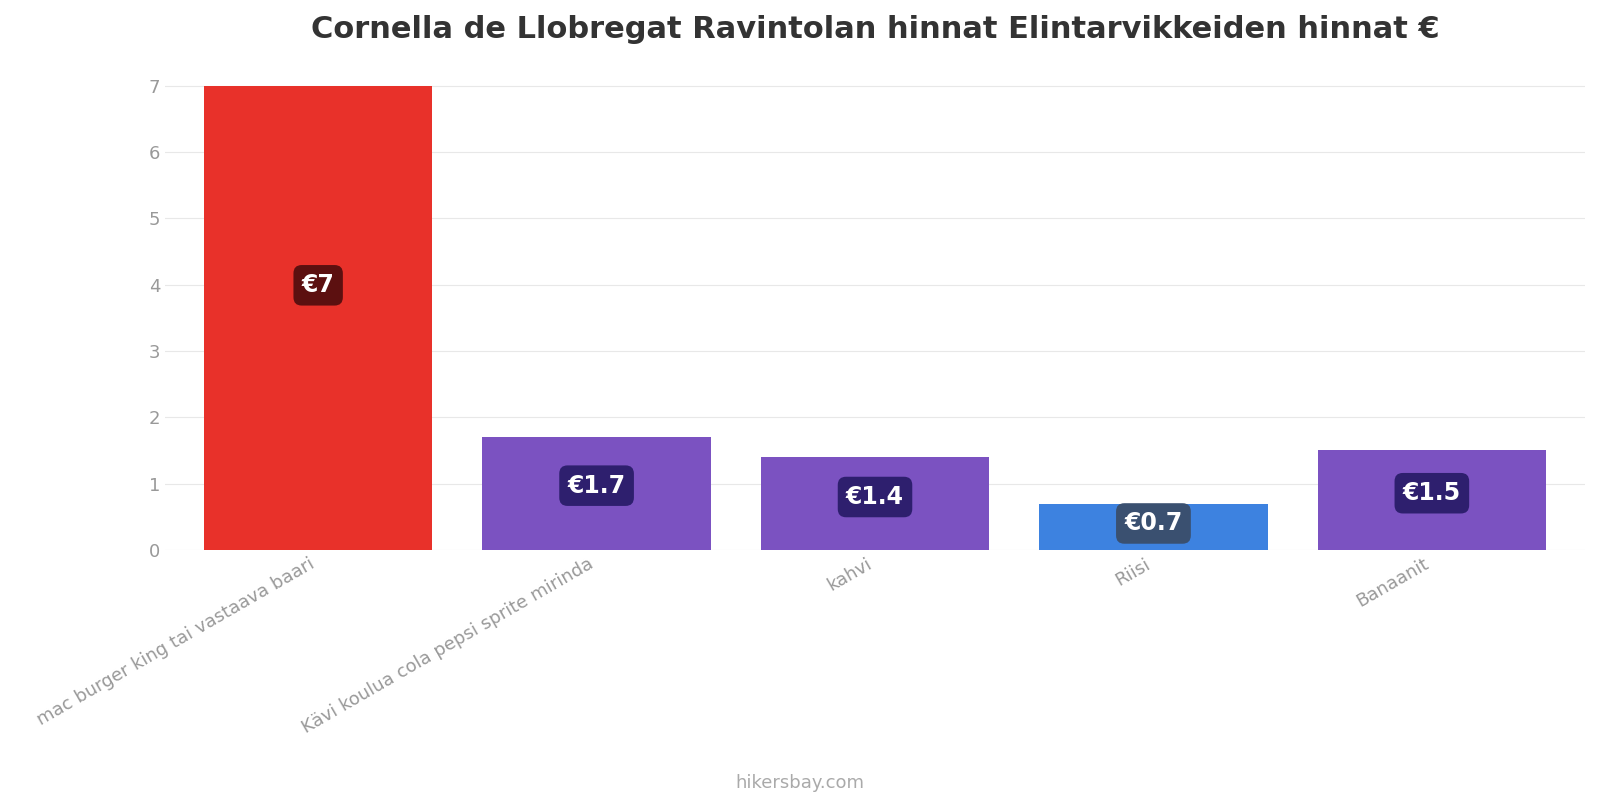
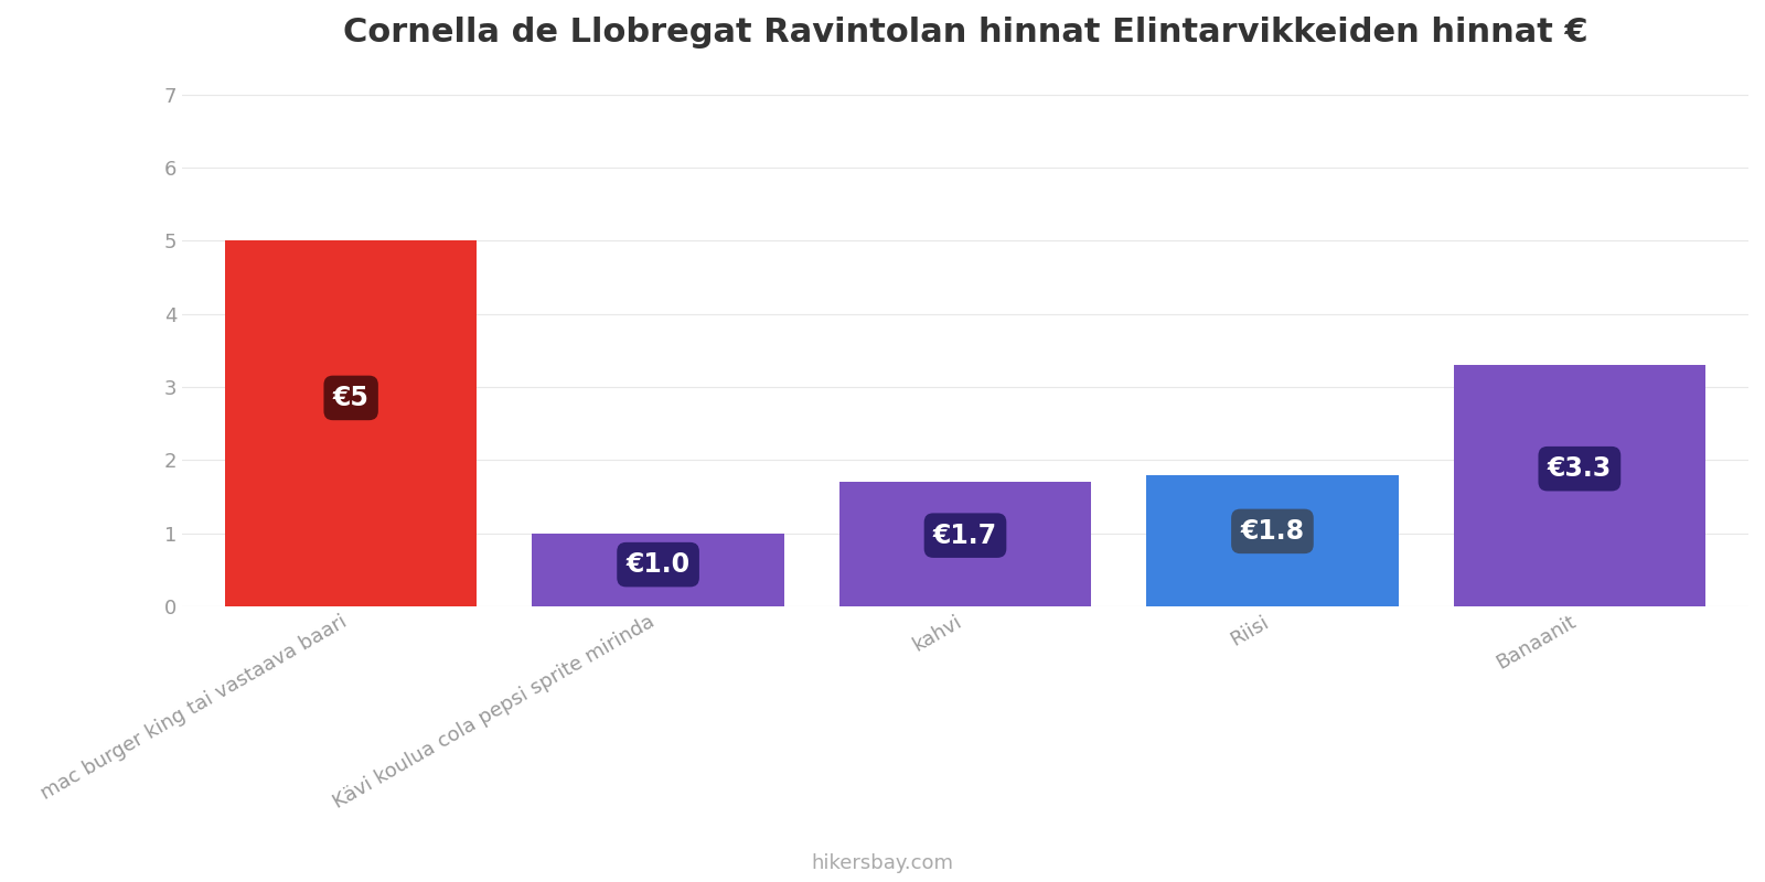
mac burger king tai vastaava baari: €7 -> €5
Kävi koulua cola pepsi sprite mirinda: €1.7 -> €1.0
kahvi: €1.4 -> €1.7
Riisi: €0.7 -> €1.8
Banaanit: €1.5 -> €3.3
